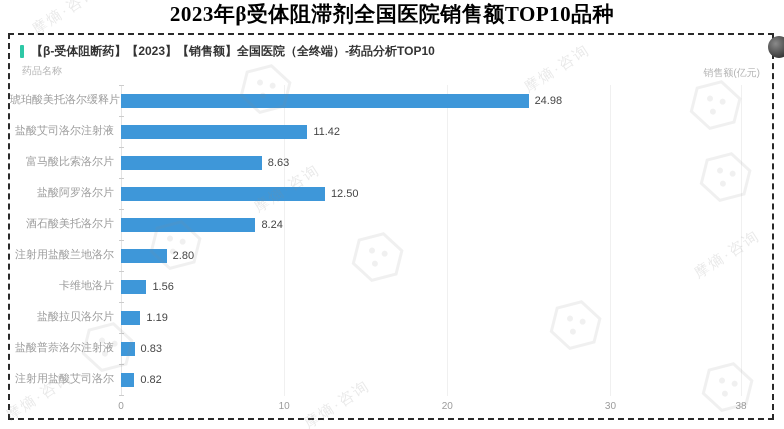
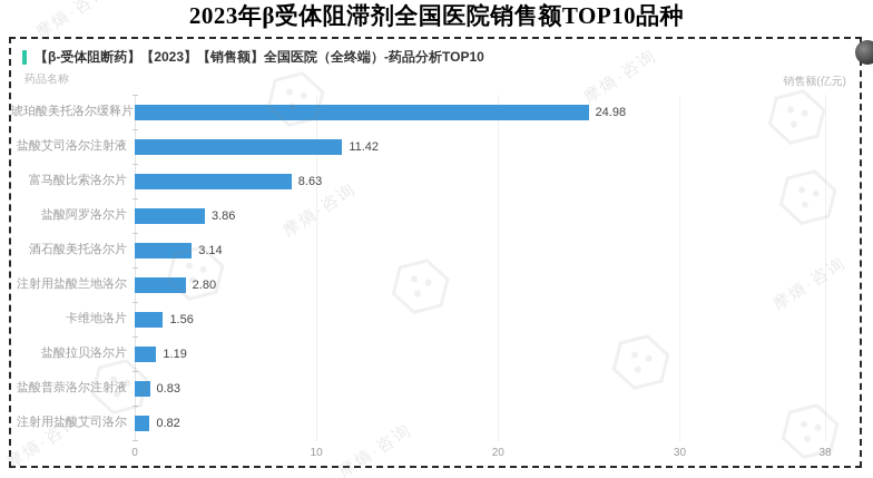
盐酸阿罗洛尔片: 12.50 -> 3.86
酒石酸美托洛尔片: 8.24 -> 3.14
